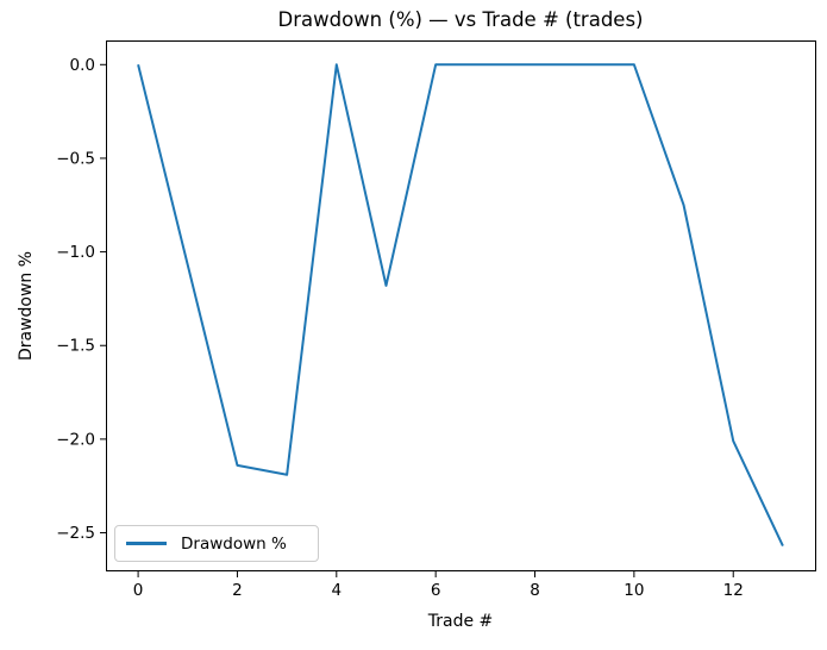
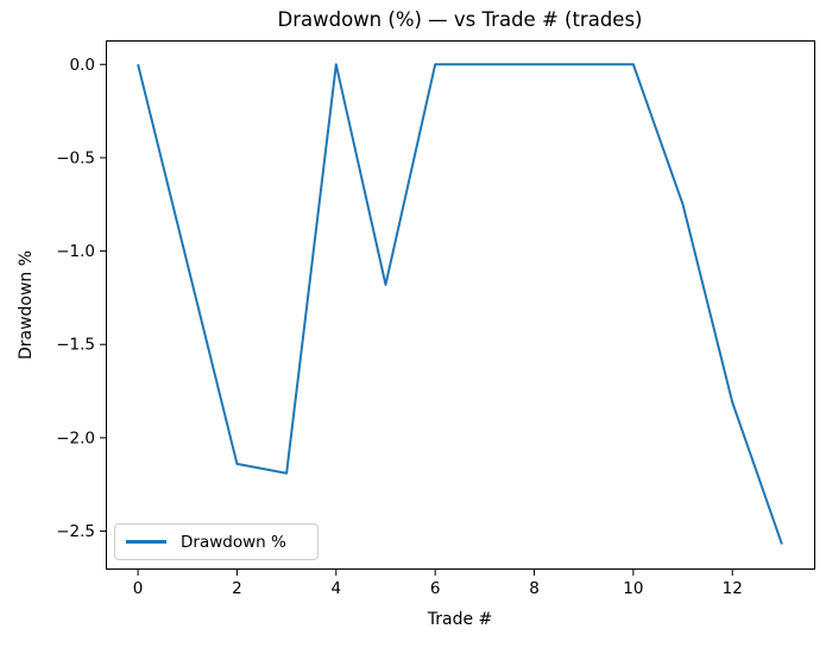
12: -2.01 -> -1.81
